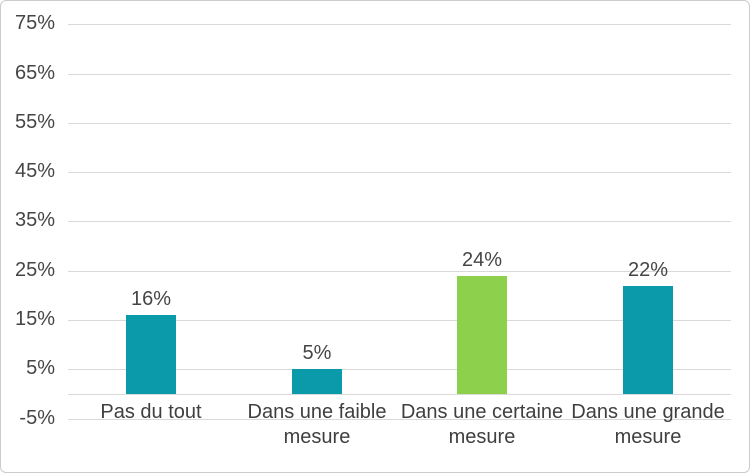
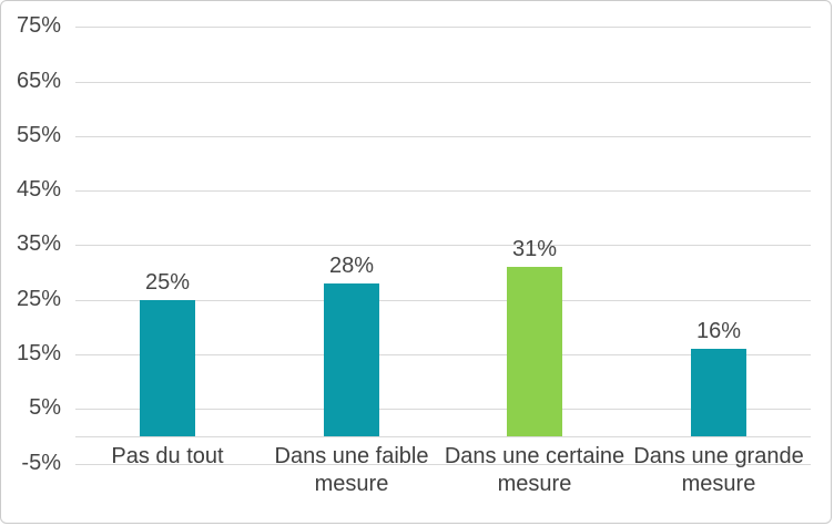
Pas du tout: 16% -> 25%
Dans une faible mesure: 5% -> 28%
Dans une certaine mesure: 24% -> 31%
Dans une grande mesure: 22% -> 16%
